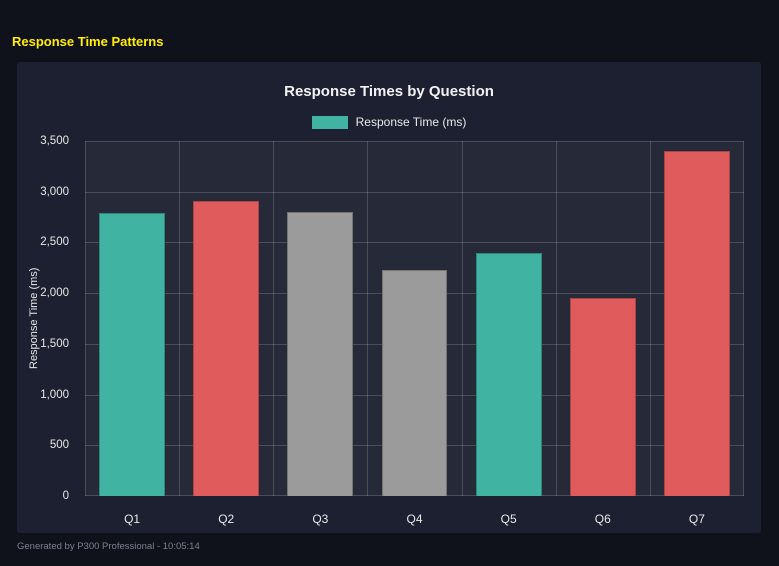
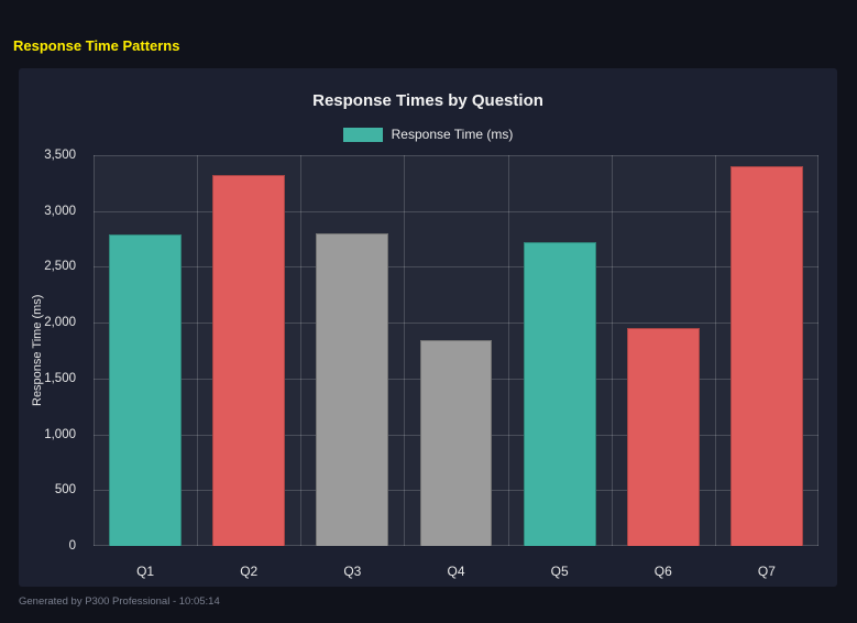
Q2: 2910 -> 3320
Q4: 2230 -> 1840
Q5: 2400 -> 2720
